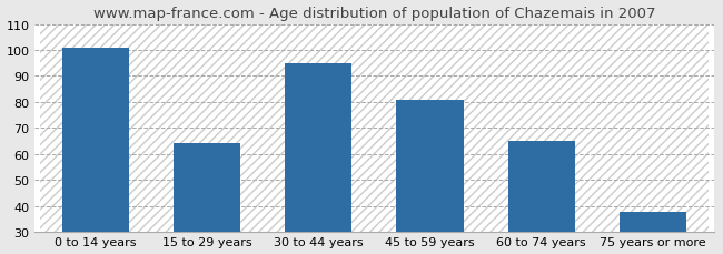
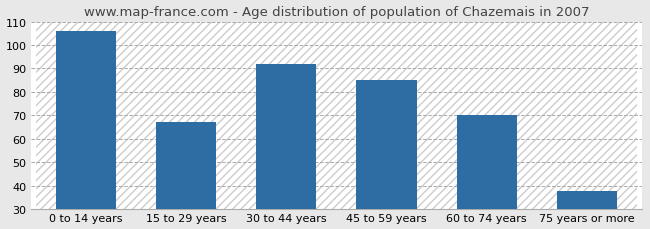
0 to 14 years: 101 -> 106
15 to 29 years: 64 -> 67
30 to 44 years: 95 -> 92
45 to 59 years: 81 -> 85
60 to 74 years: 65 -> 70
